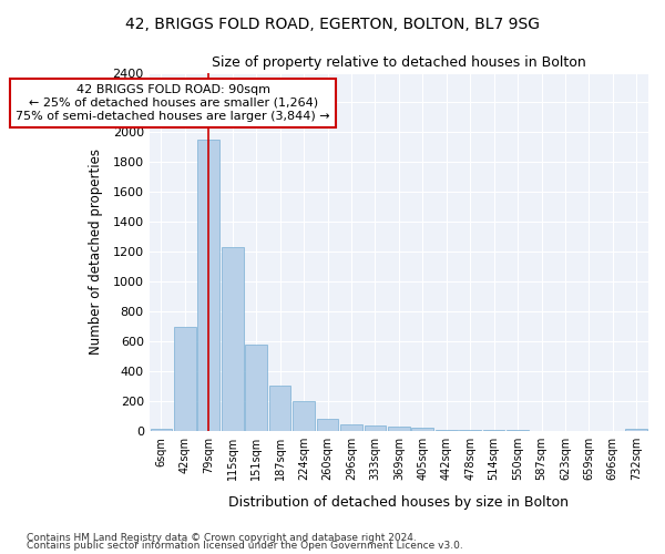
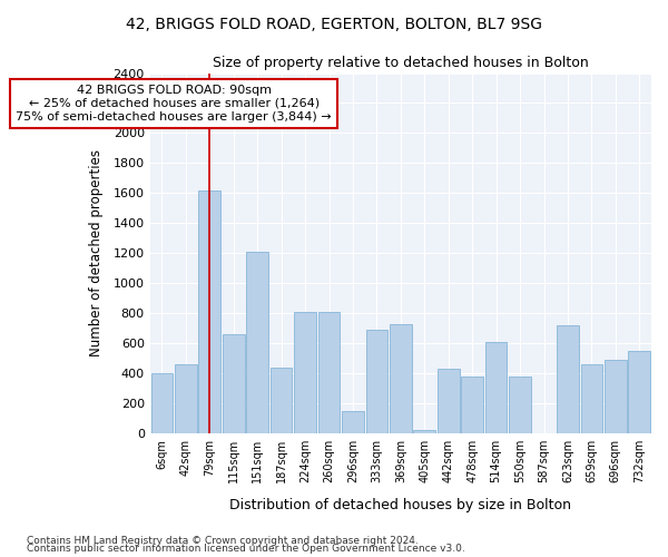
6sqm: 20 -> 400
42sqm: 700 -> 460
79sqm: 1950 -> 1620
115sqm: 1230 -> 660
151sqm: 580 -> 1210
187sqm: 300 -> 440
224sqm: 200 -> 810
260sqm: 80 -> 810
296sqm: 40 -> 150
333sqm: 40 -> 690
369sqm: 30 -> 730
442sqm: 0 -> 430
478sqm: 0 -> 380
514sqm: 0 -> 610
550sqm: 0 -> 380
623sqm: 0 -> 720
659sqm: 0 -> 460
696sqm: 0 -> 490
732sqm: 20 -> 550
